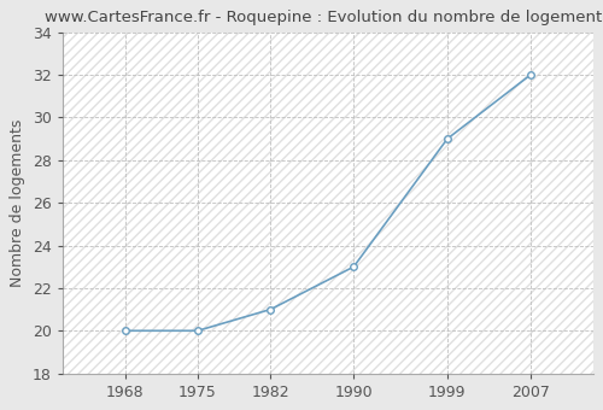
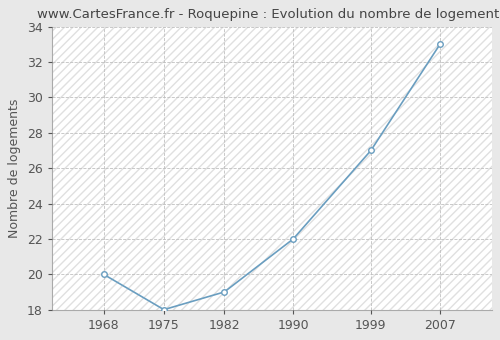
1975: 20 -> 18
1982: 21 -> 19
1990: 23 -> 22
1999: 29 -> 27
2007: 32 -> 33
